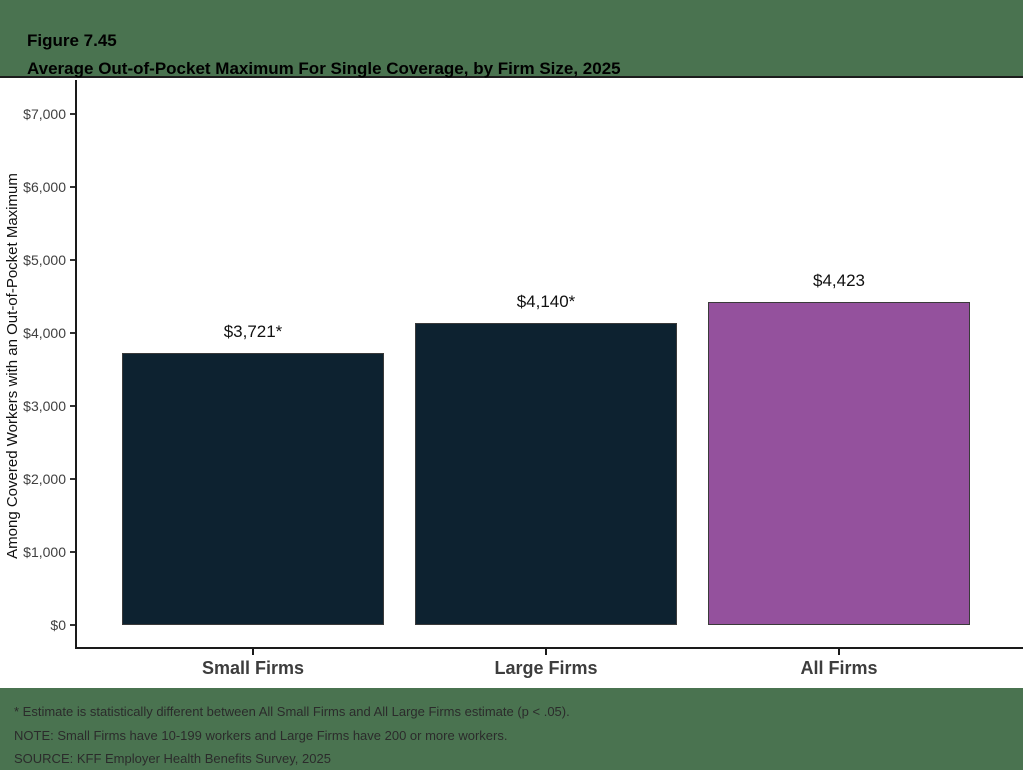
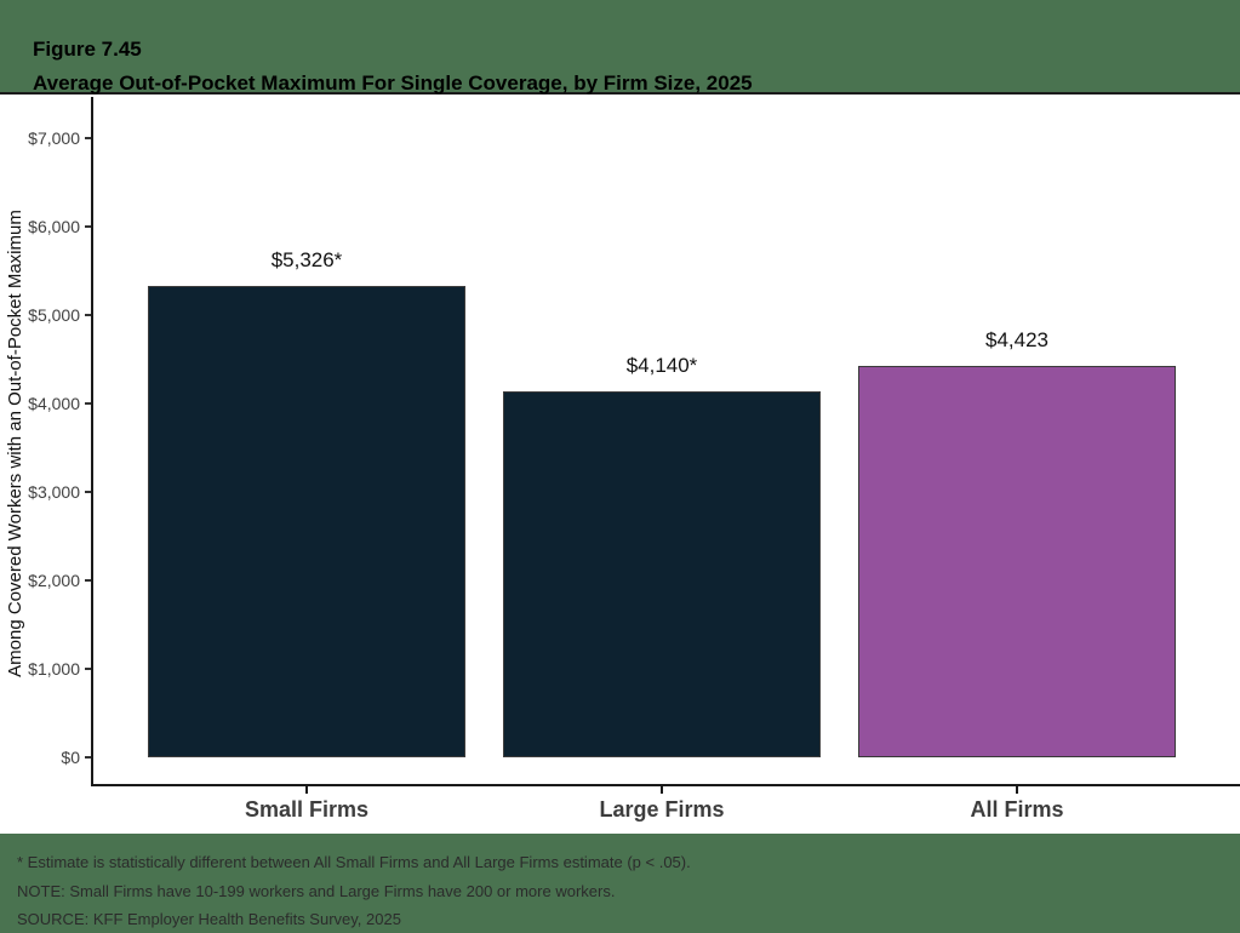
Small Firms: 3,721 -> 5,326
